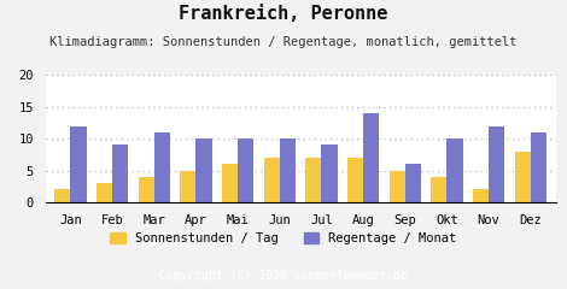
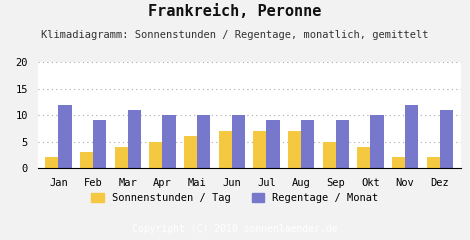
Regentage / Monat/Aug: 14 -> 9
Regentage / Monat/Sep: 6 -> 9
Sonnenstunden / Tag/Dez: 8 -> 2
